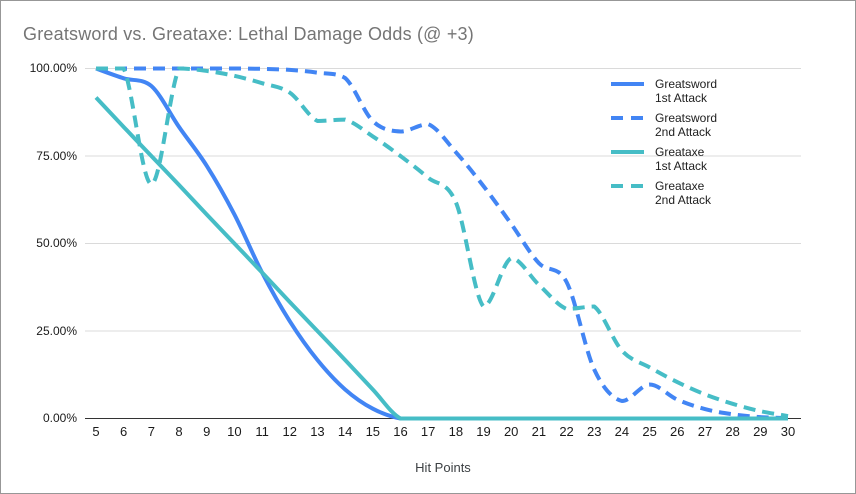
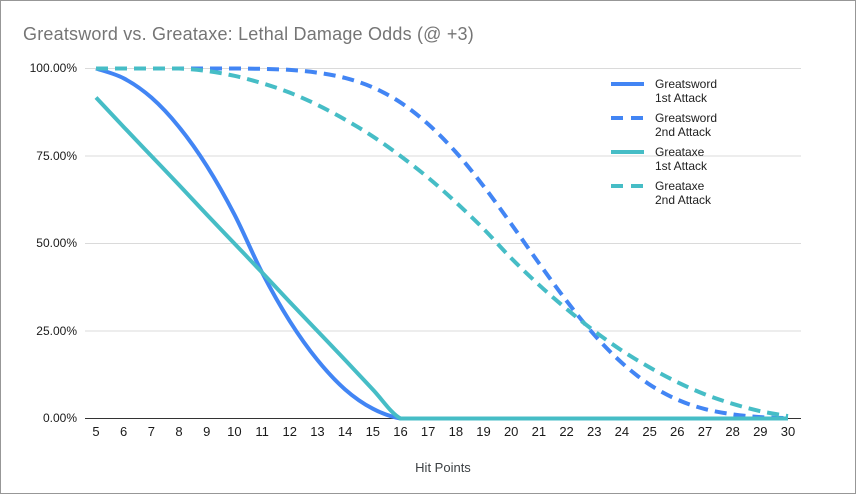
Greatsword 1st Attack/7: 95% -> 92%
Greataxe 2nd Attack/7: 67% -> 100%
Greataxe 2nd Attack/13: 85% -> 90%
Greatsword 2nd Attack/15: 85% -> 95%
Greatsword 2nd Attack/16: 82% -> 90%
Greataxe 2nd Attack/19: 32% -> 54%
Greatsword 2nd Attack/22: 39% -> 34%
Greatsword 2nd Attack/23: 14% -> 24%
Greataxe 2nd Attack/23: 32% -> 25%
Greatsword 2nd Attack/24: 5% -> 16%
